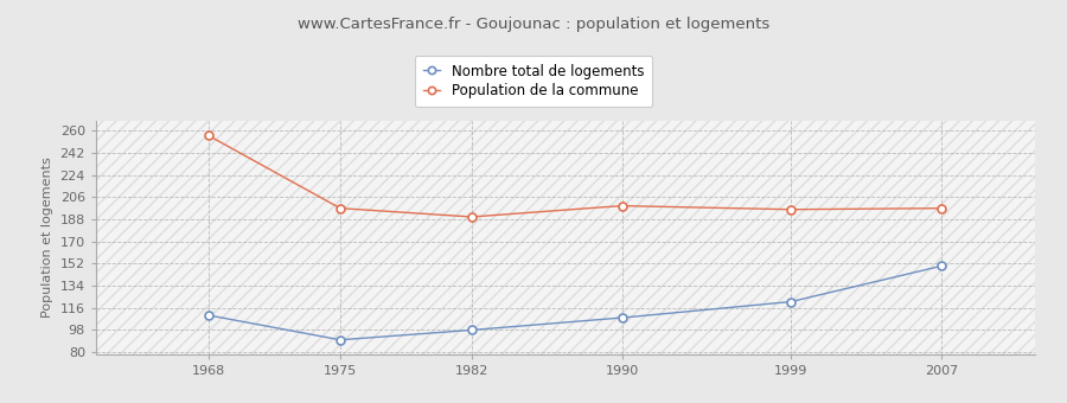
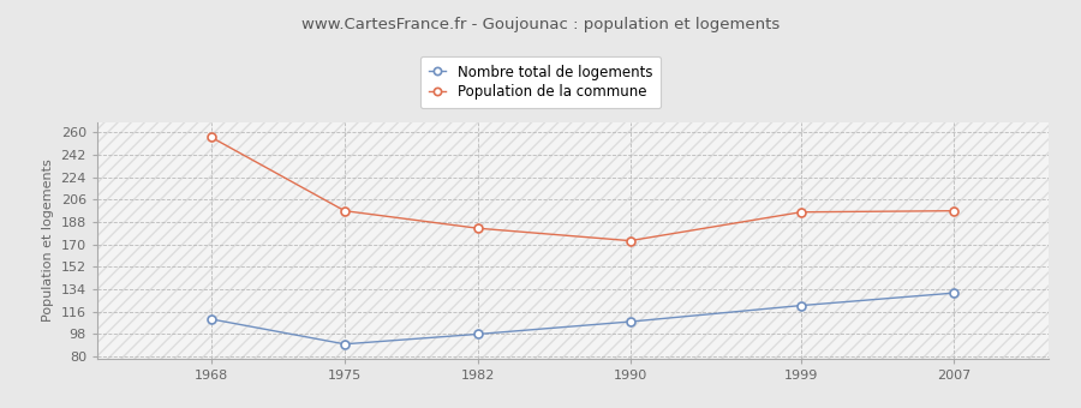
Population de la commune/1982: 190 -> 183
Population de la commune/1990: 199 -> 173
Nombre total de logements/2007: 150 -> 131
